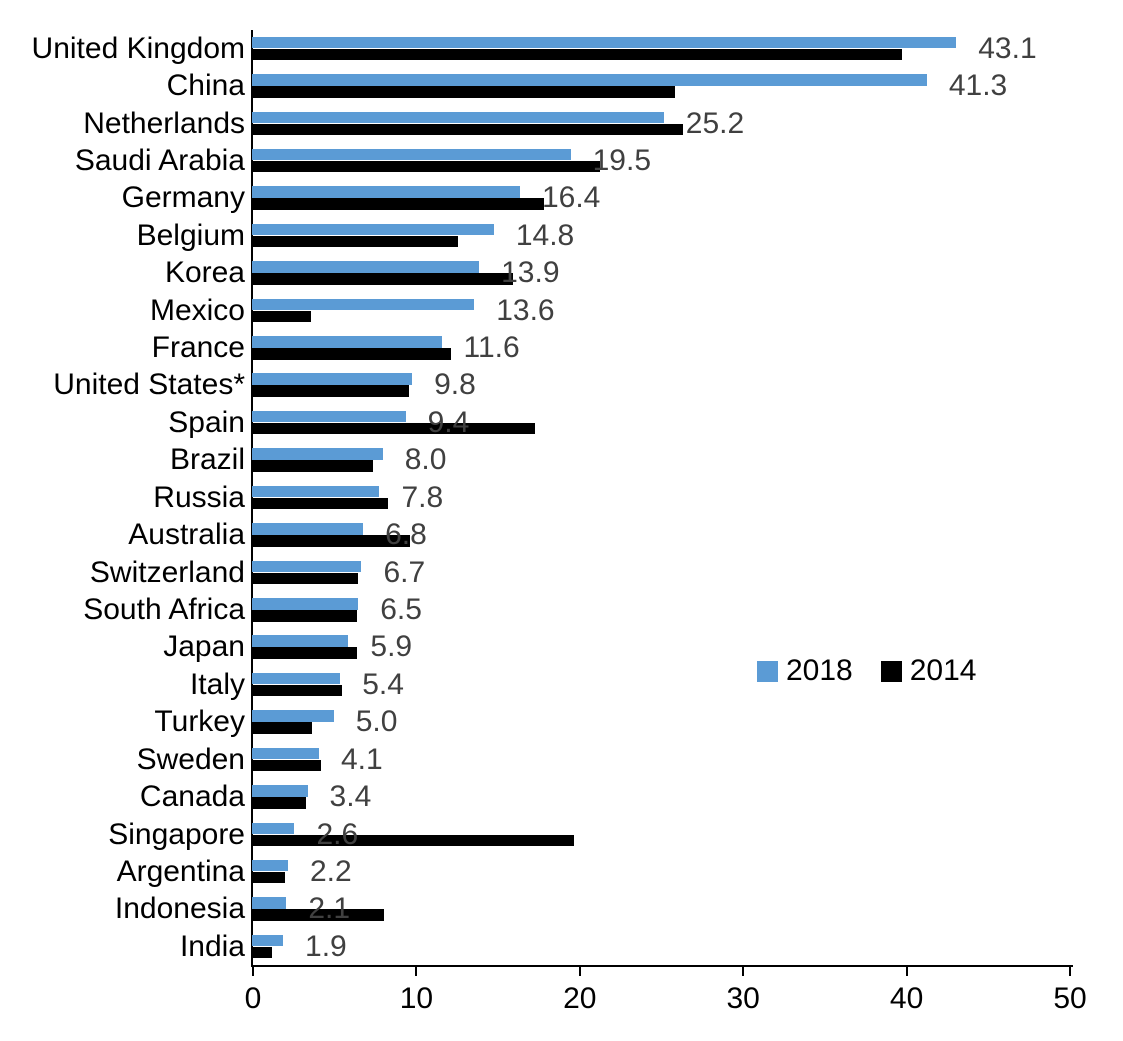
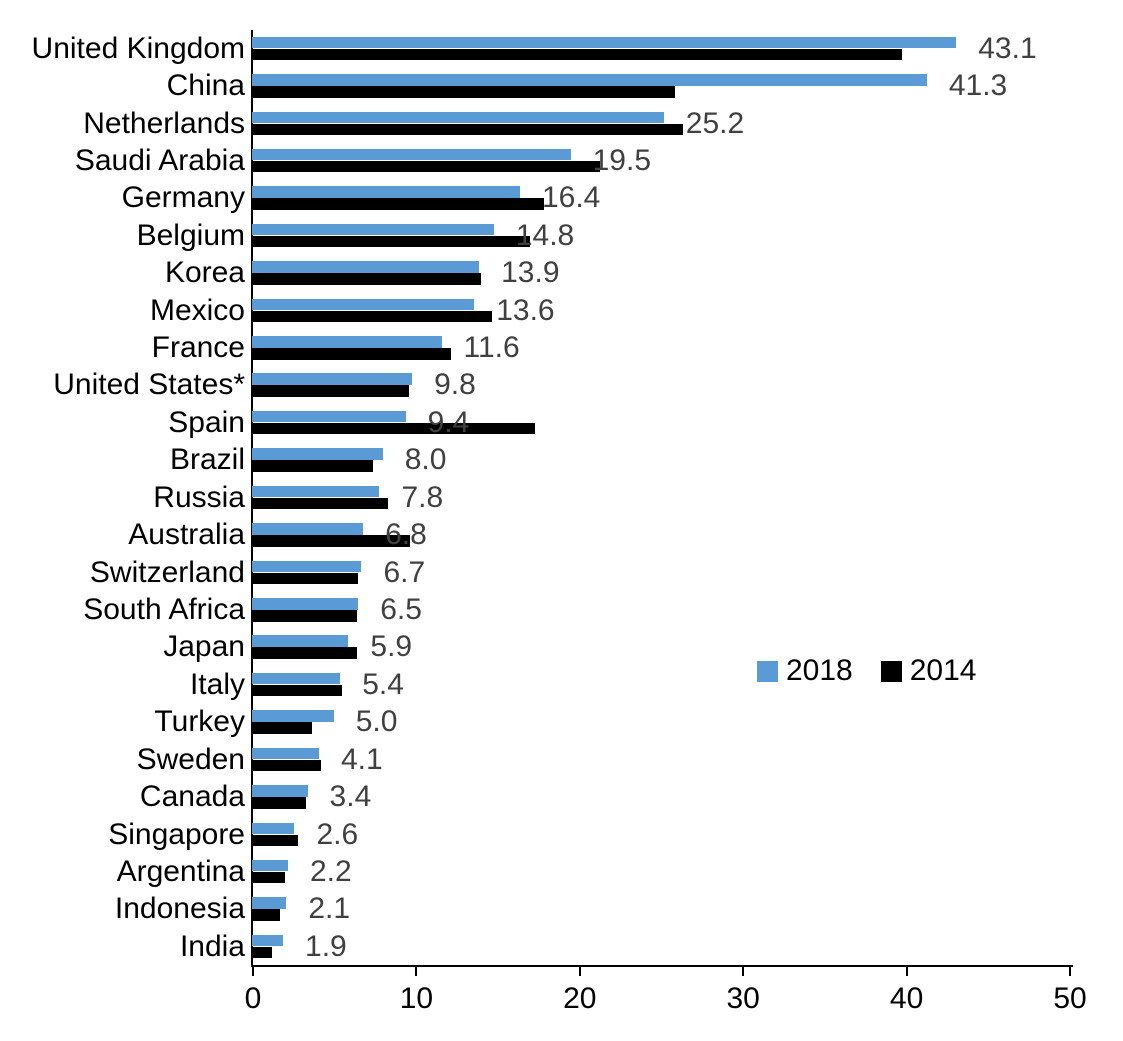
2014/Belgium: 12.6 -> 17.0
2014/Korea: 16.0 -> 14.0
2014/Mexico: 3.6 -> 14.7
2014/Singapore: 19.7 -> 2.8
2014/Indonesia: 8.1 -> 1.7
